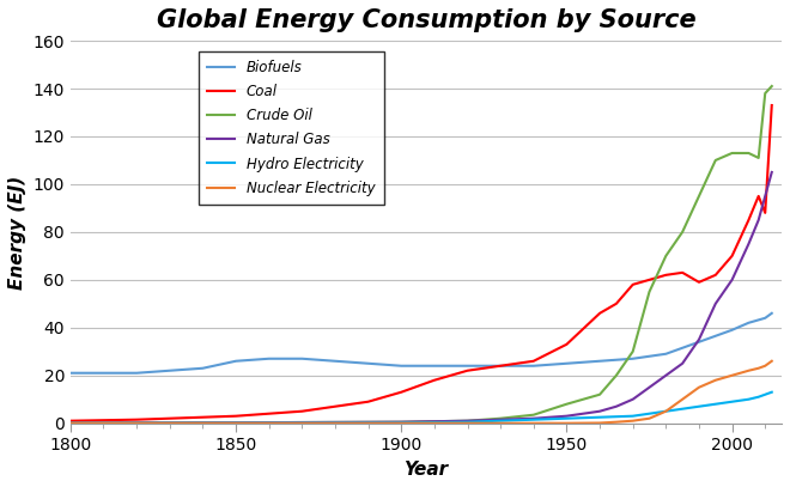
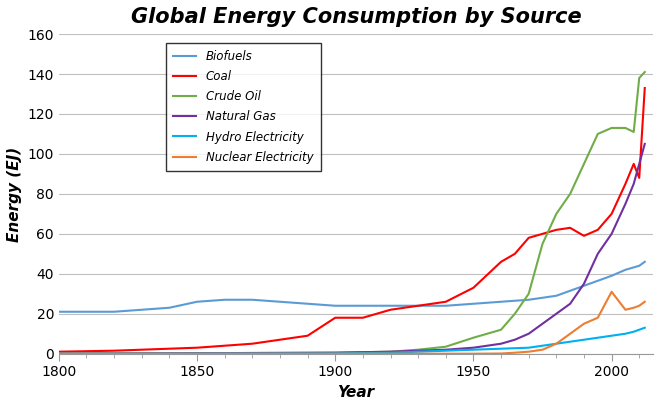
Coal/1900: 13 -> 18
Nuclear Electricity/2000: 20 -> 31
